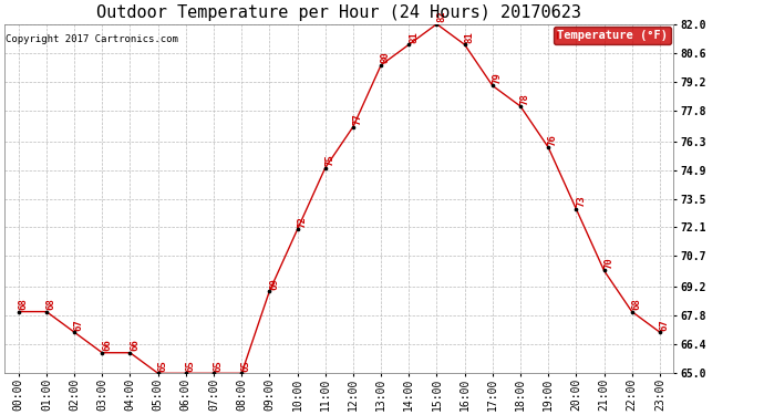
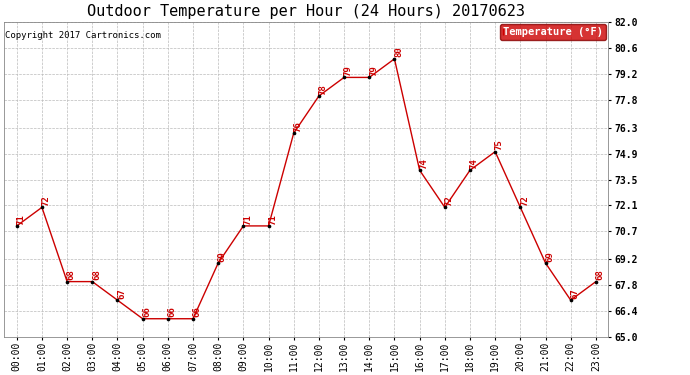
00:00: 68 -> 71
01:00: 68 -> 72
02:00: 67 -> 68
03:00: 66 -> 68
04:00: 66 -> 67
05:00: 65 -> 66
06:00: 65 -> 66
07:00: 65 -> 66
08:00: 65 -> 69
09:00: 69 -> 71
10:00: 72 -> 71
11:00: 75 -> 76
12:00: 77 -> 78
13:00: 80 -> 79
14:00: 81 -> 79
15:00: 82 -> 80
16:00: 81 -> 74
17:00: 79 -> 72
18:00: 78 -> 74
19:00: 76 -> 75
20:00: 73 -> 72
21:00: 70 -> 69
22:00: 68 -> 67
23:00: 67 -> 68
